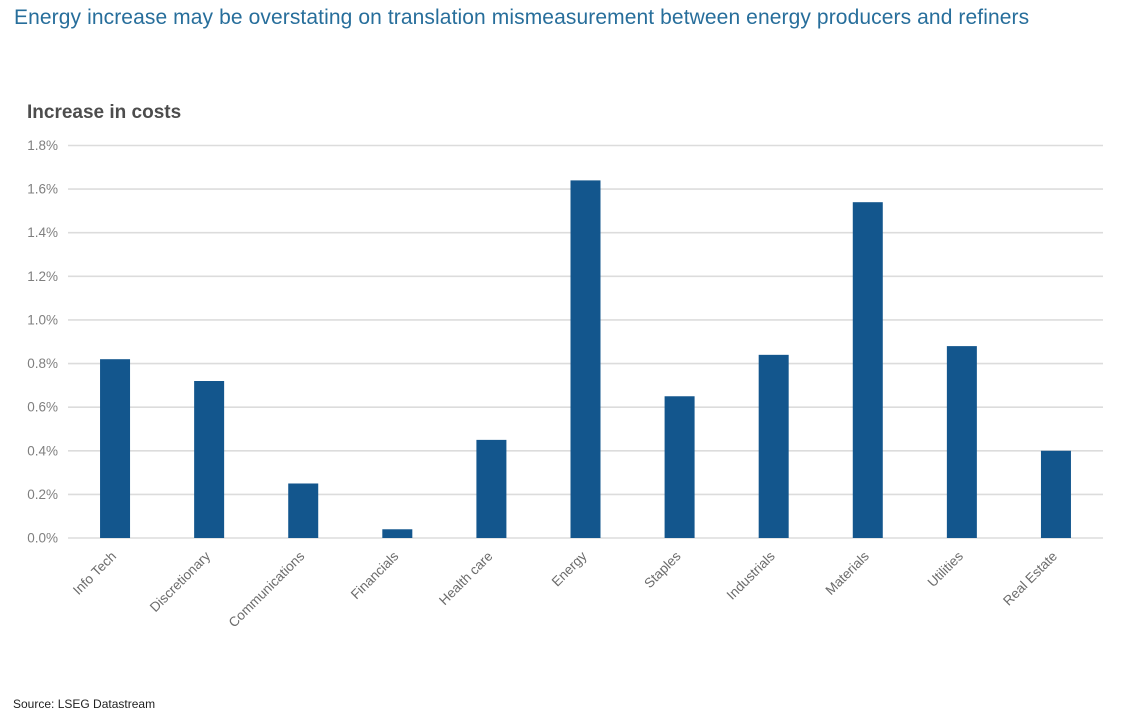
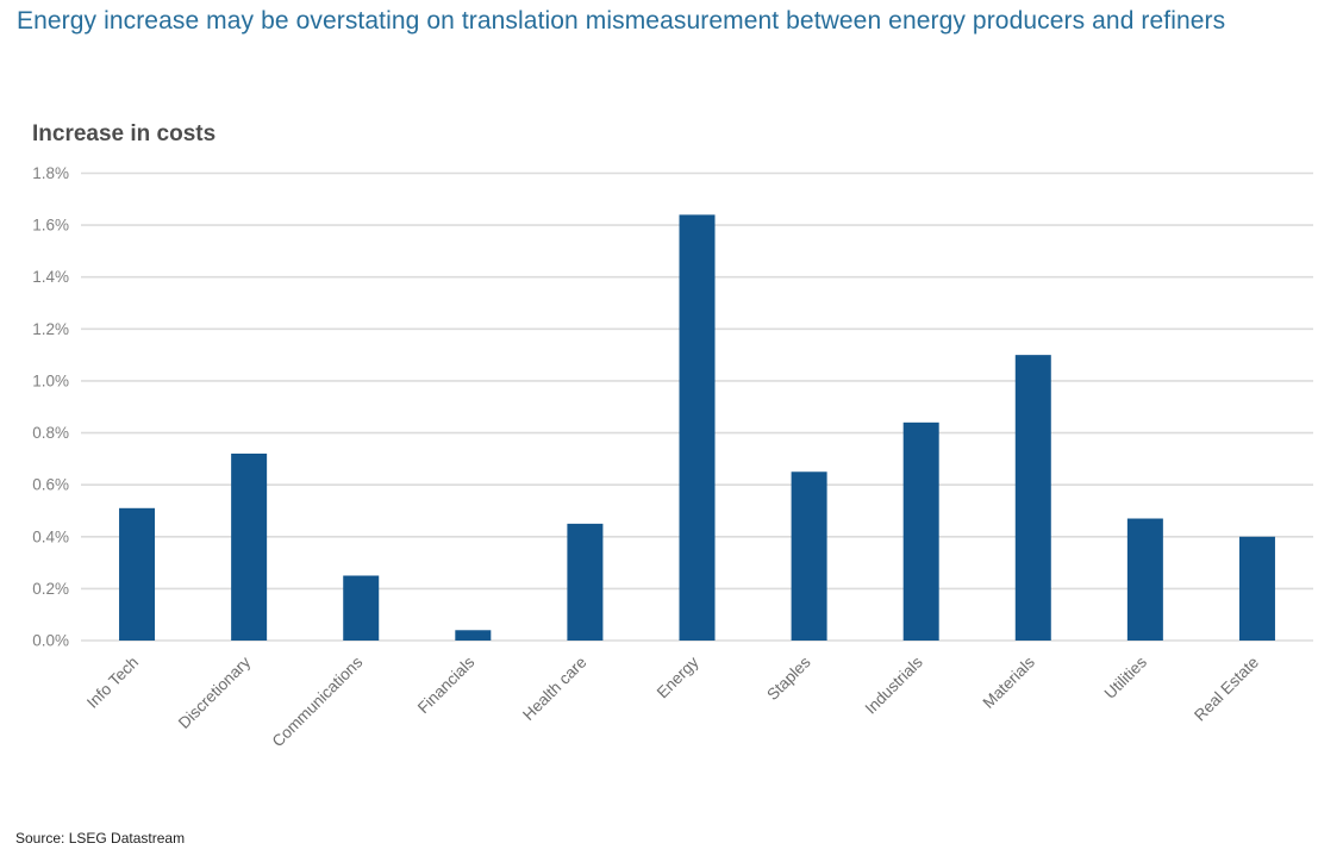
Info Tech: 0.82% -> 0.51%
Materials: 1.54% -> 1.10%
Utilities: 0.88% -> 0.47%
